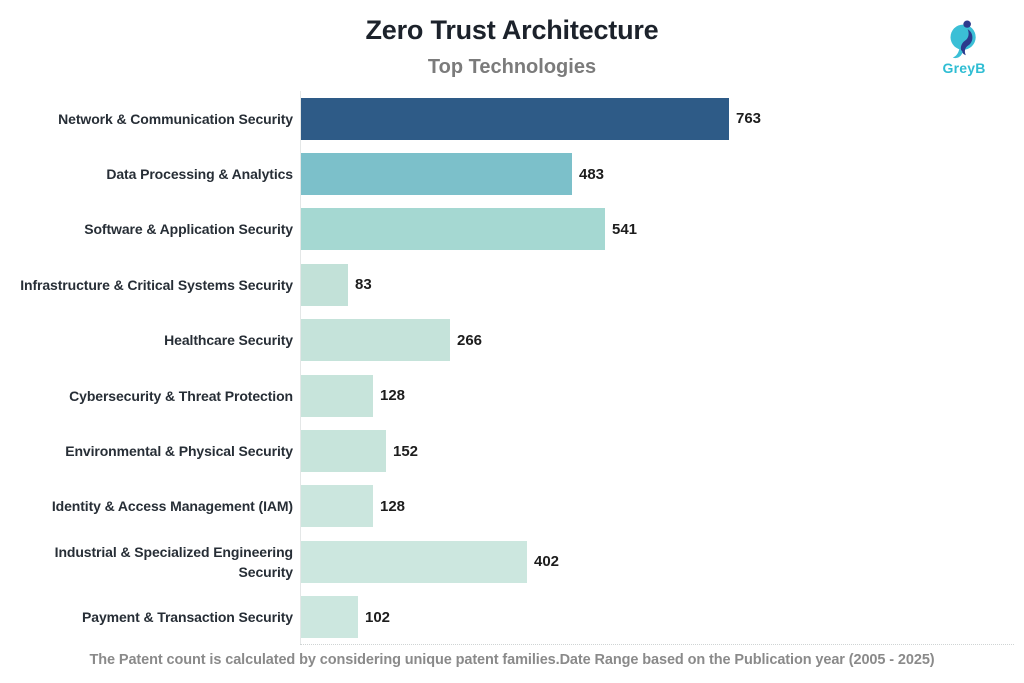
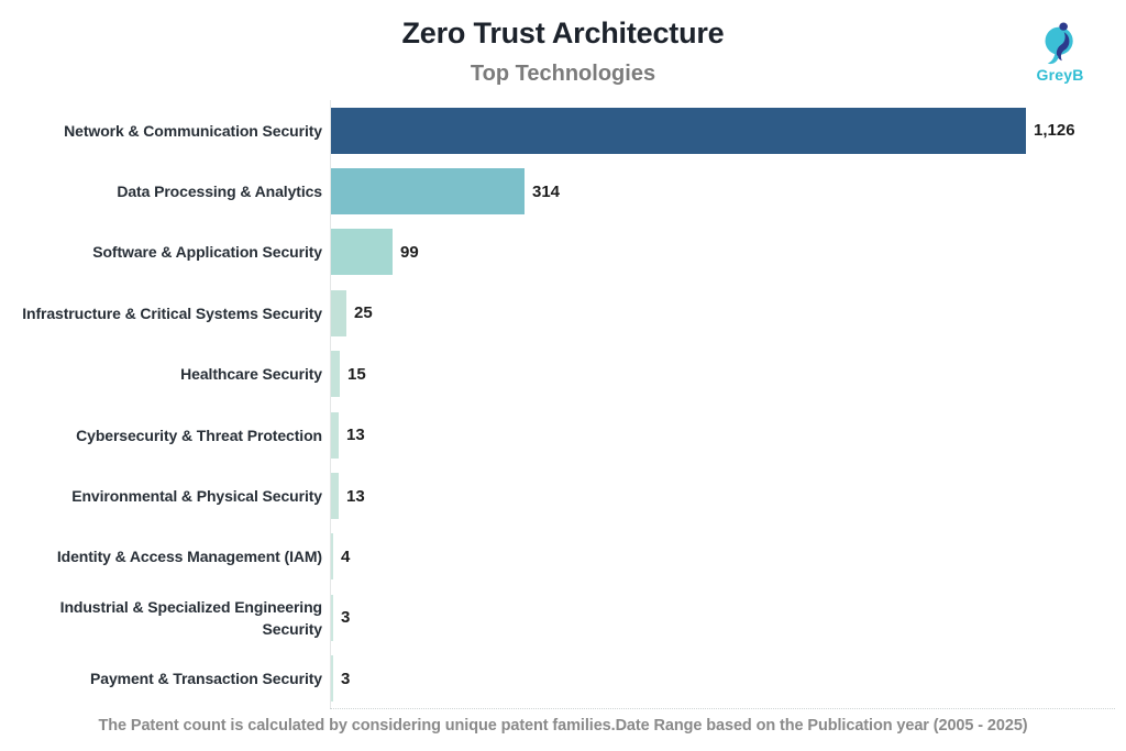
Network & Communication Security: 763 -> 1,126
Data Processing & Analytics: 483 -> 314
Software & Application Security: 541 -> 99
Infrastructure & Critical Systems Security: 83 -> 25
Healthcare Security: 266 -> 15
Cybersecurity & Threat Protection: 128 -> 13
Environmental & Physical Security: 152 -> 13
Identity & Access Management (IAM): 128 -> 4
Industrial & Specialized Engineering Security: 402 -> 3
Payment & Transaction Security: 102 -> 3
